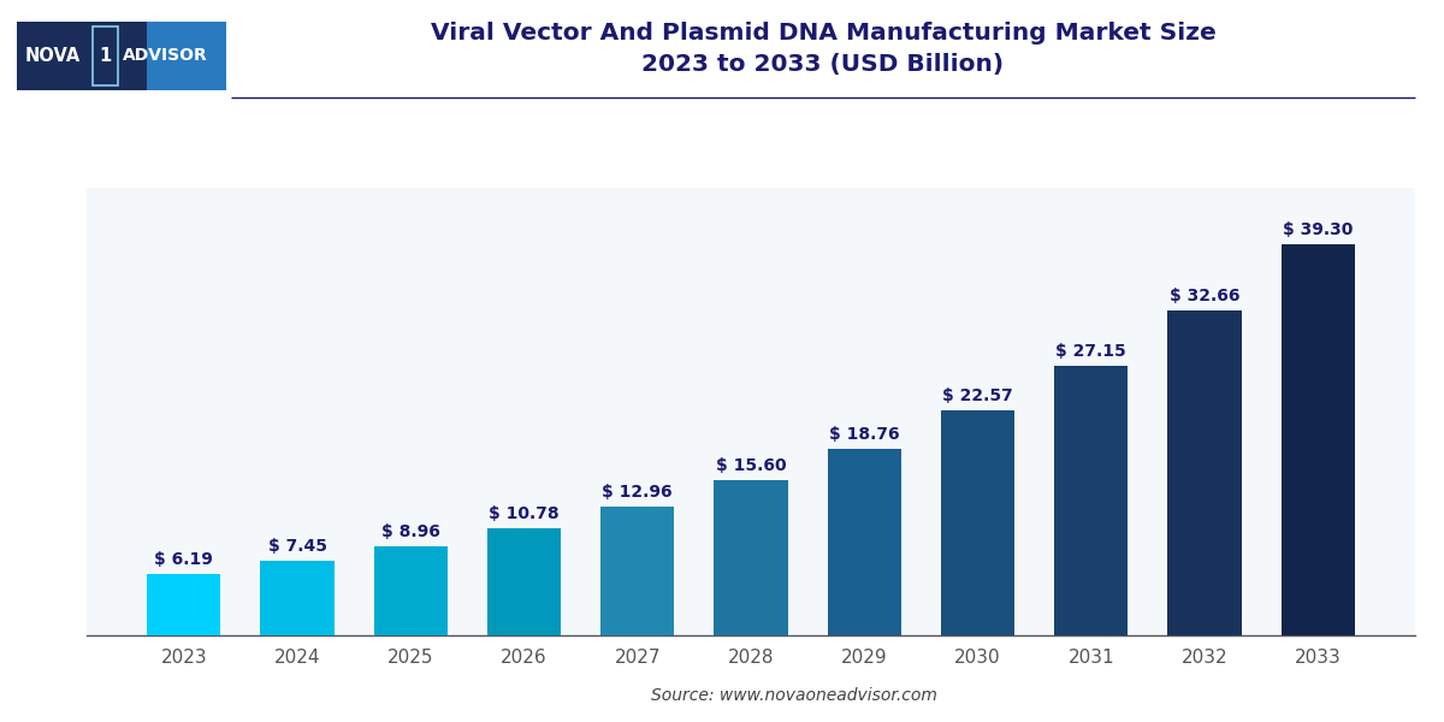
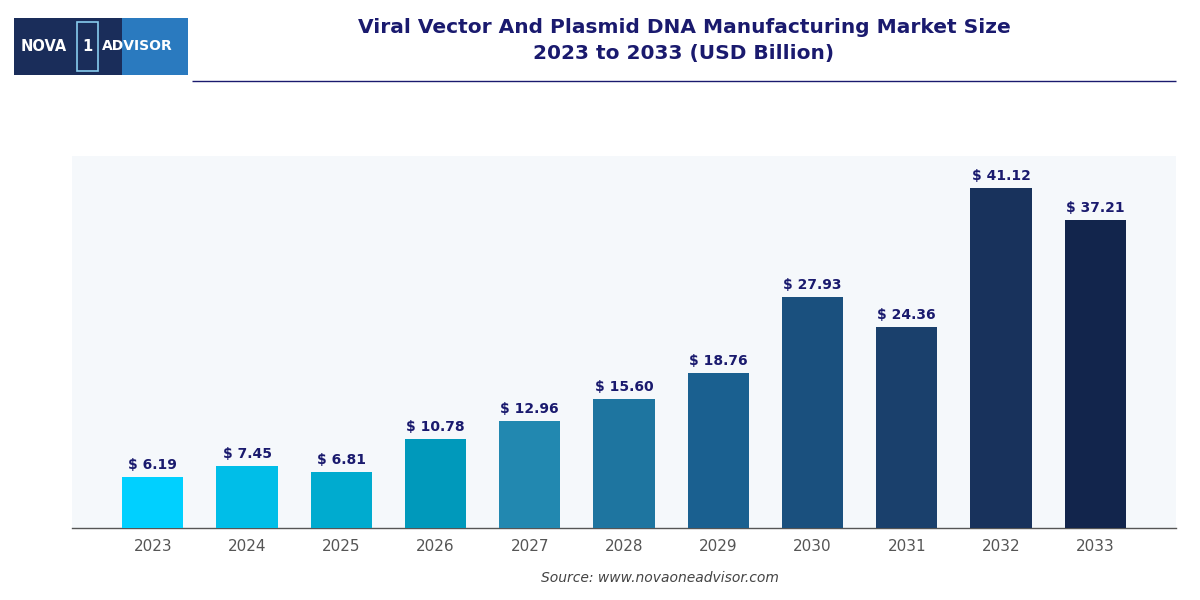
2025: 8.96 -> 6.81
2030: 22.57 -> 27.93
2031: 27.15 -> 24.36
2032: 32.66 -> 41.12
2033: 39.30 -> 37.21
